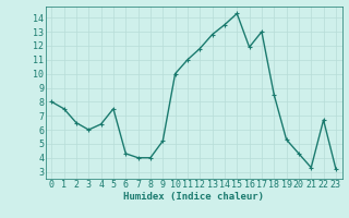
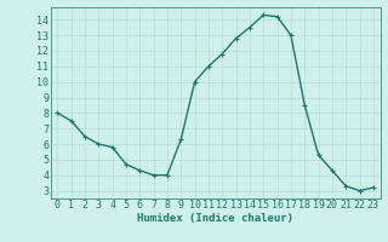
4: 6.4 -> 5.8
5: 7.5 -> 4.7
9: 5.2 -> 6.3
16: 11.9 -> 14.2
22: 6.7 -> 3.0
